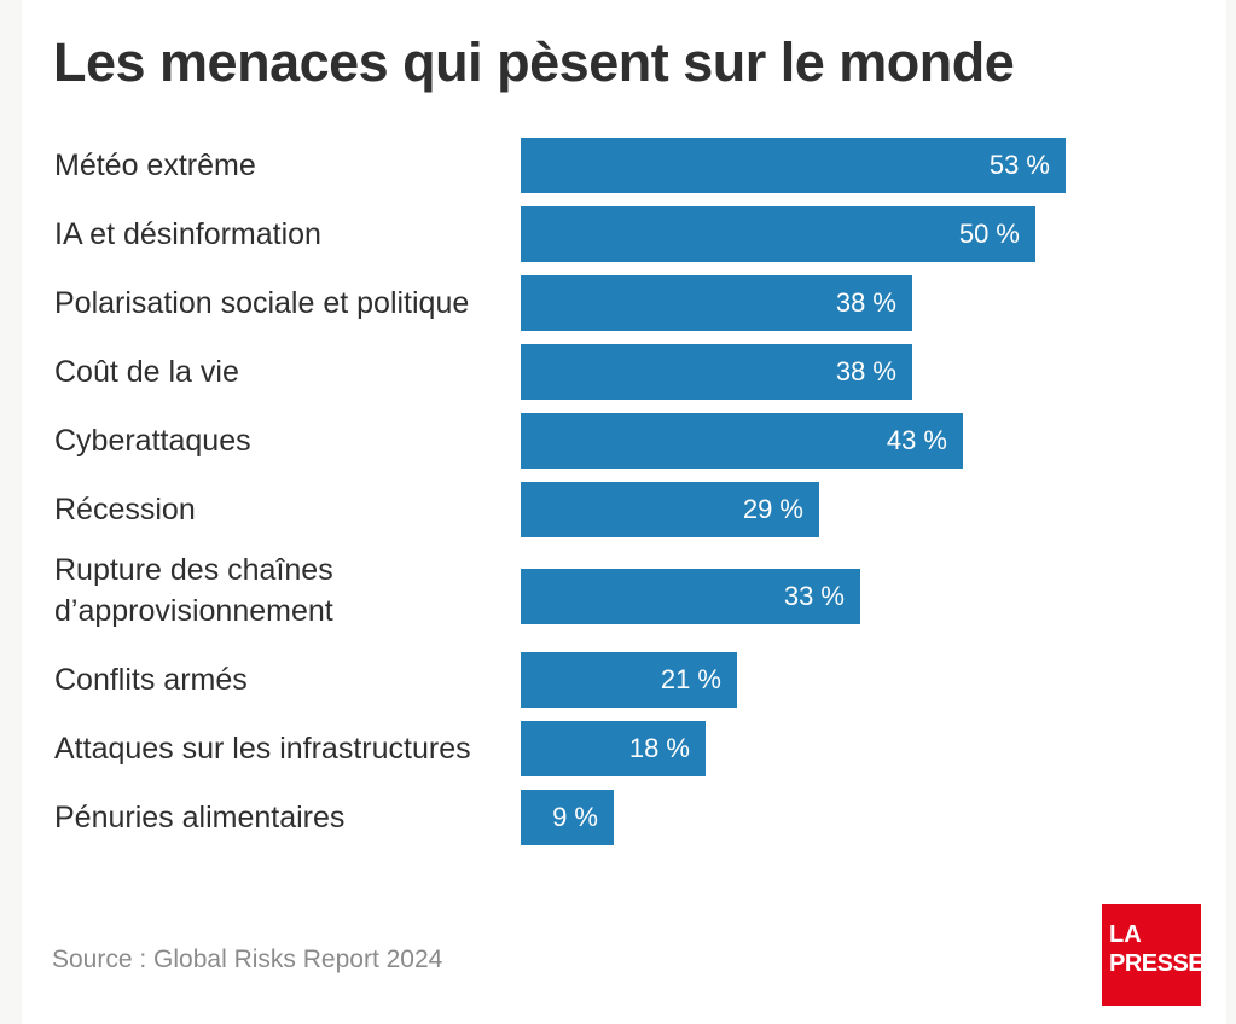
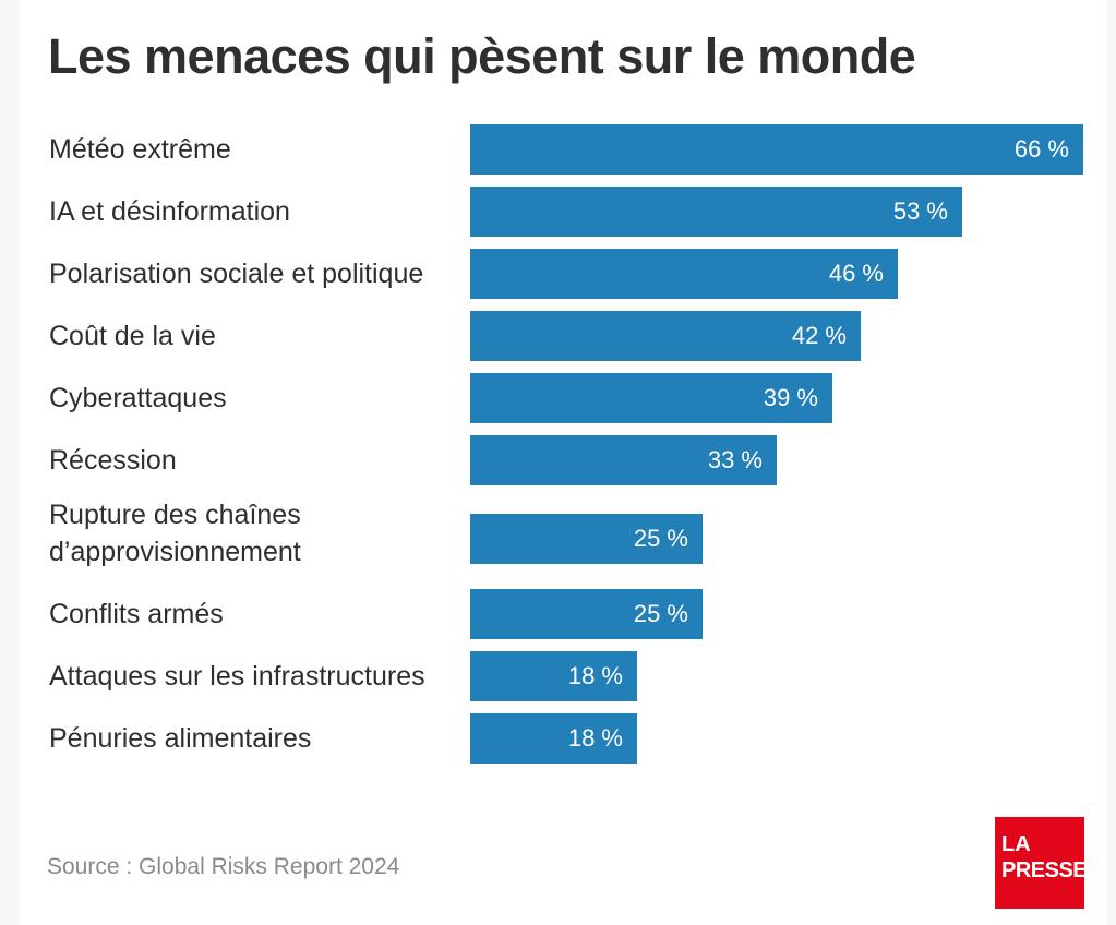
Météo extrême: 53 -> 66
IA et désinformation: 50 -> 53
Polarisation sociale et politique: 38 -> 46
Coût de la vie: 38 -> 42
Cyberattaques: 43 -> 39
Récession: 29 -> 33
Rupture des chaînes d’approvisionnement: 33 -> 25
Conflits armés: 21 -> 25
Pénuries alimentaires: 9 -> 18
